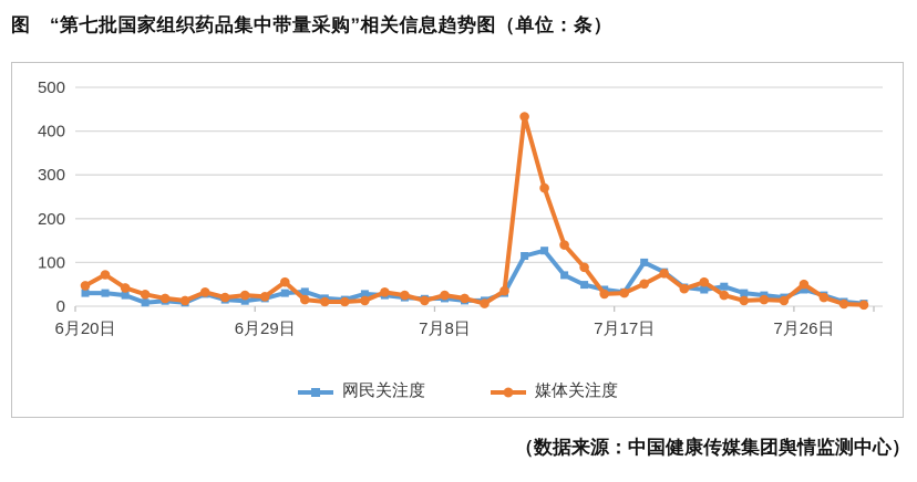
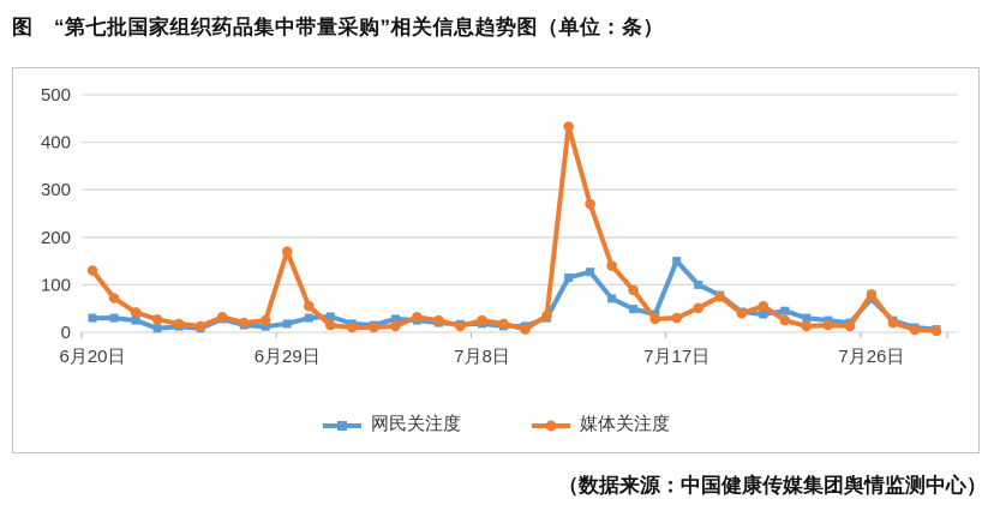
媒体关注度/6月20日: 50 -> 130
媒体关注度/6月29日: 20 -> 170
网民关注度/7月17日: 30 -> 150
网民关注度/7月26日: 40 -> 70
媒体关注度/7月26日: 50 -> 80
